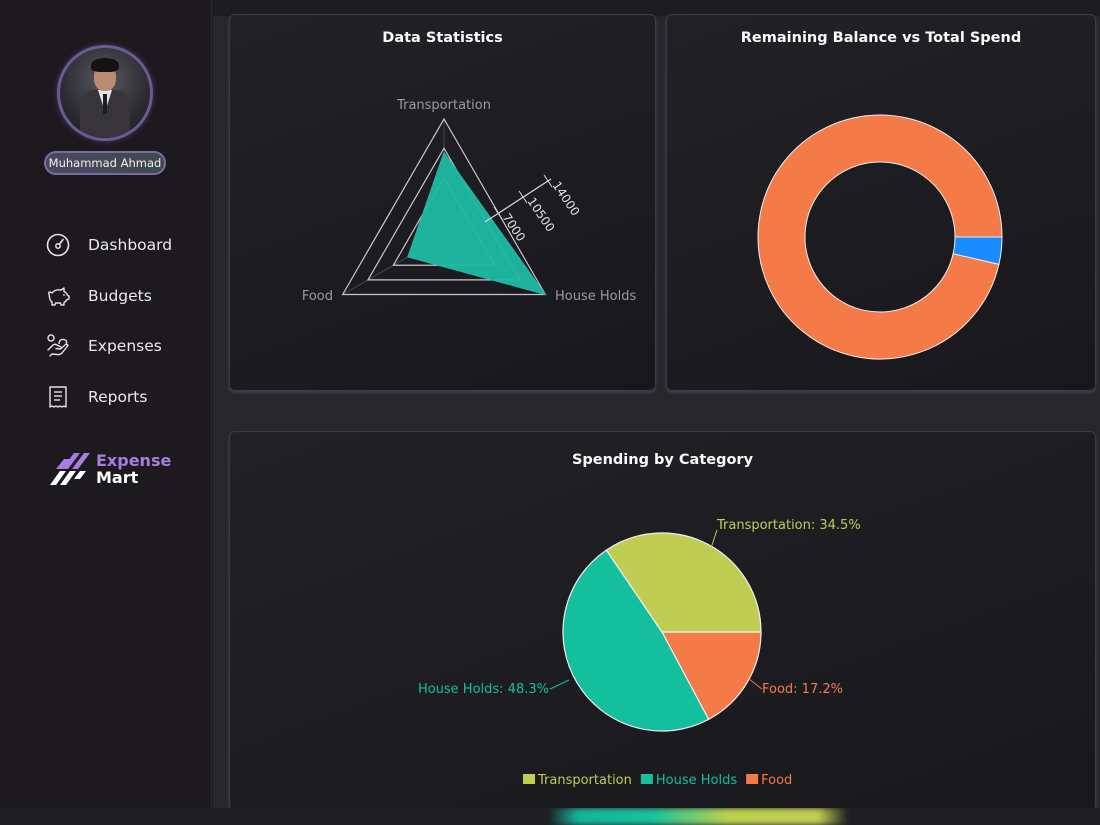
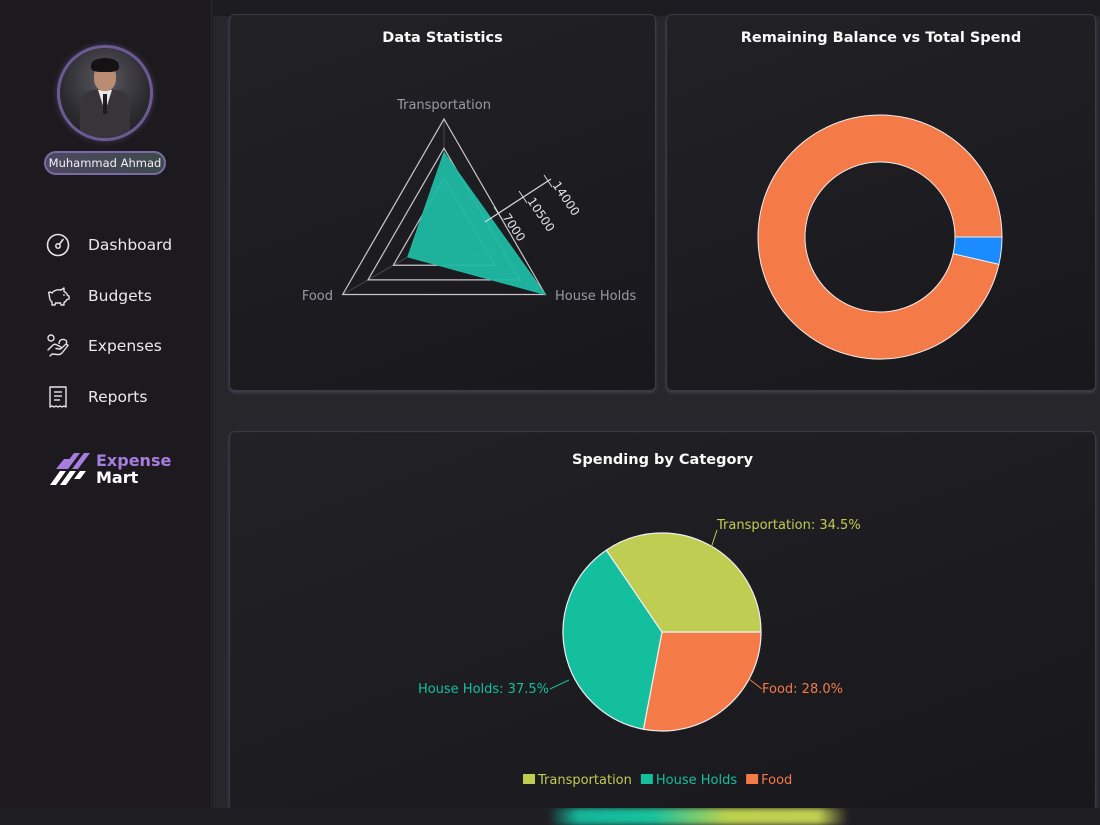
Spending by Category/House Holds: 48.3% -> 37.5%
Spending by Category/Food: 17.2% -> 28.0%
